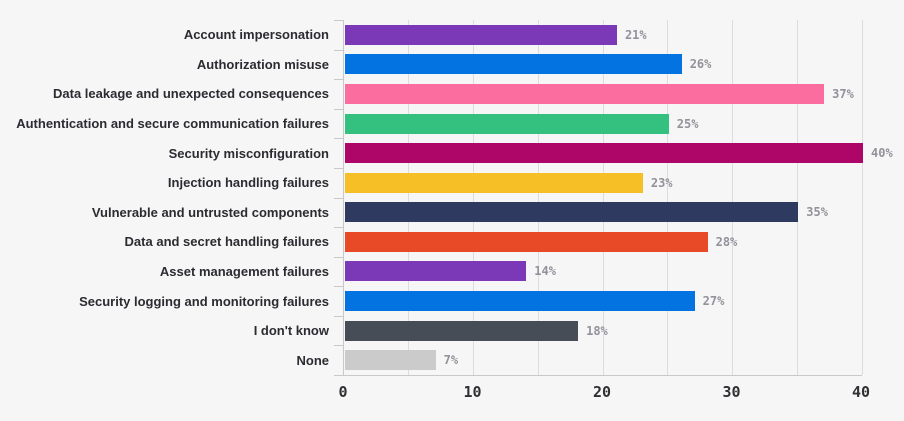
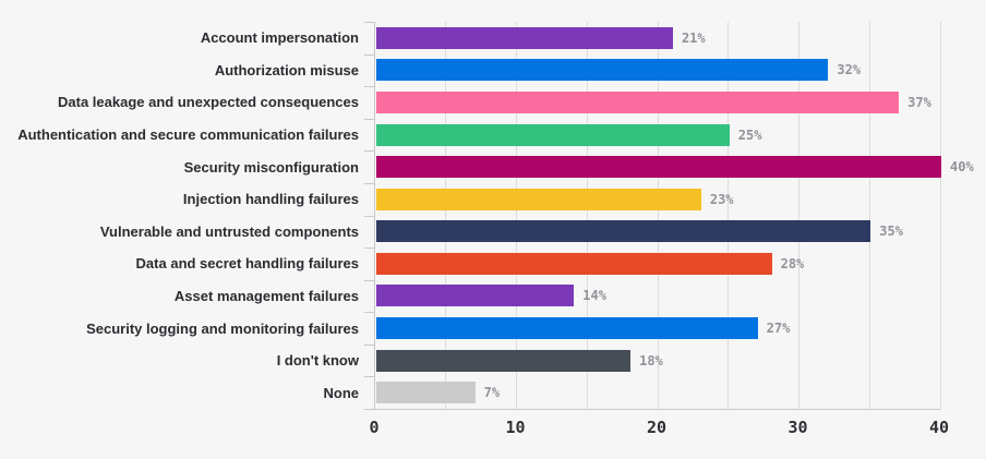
Authorization misuse: 26% -> 32%
